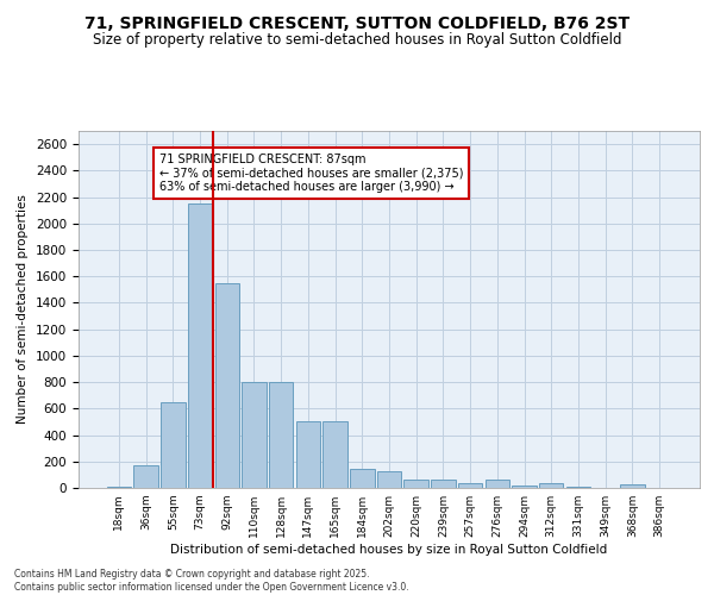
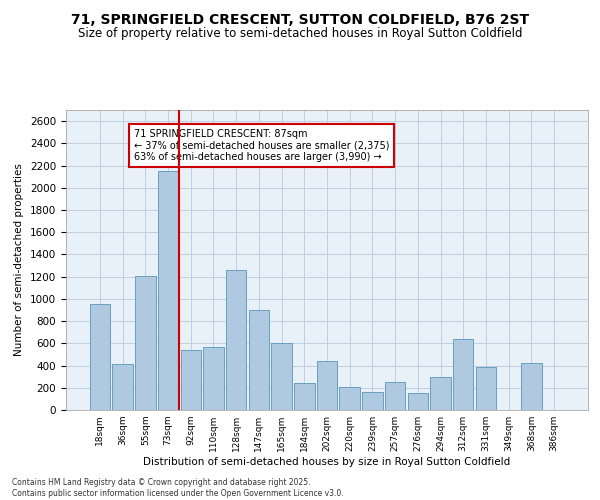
18sqm: 0 -> 950
36sqm: 180 -> 410
55sqm: 650 -> 1210
92sqm: 1550 -> 540
110sqm: 800 -> 570
128sqm: 800 -> 1260
147sqm: 500 -> 900
165sqm: 500 -> 600
184sqm: 140 -> 240
202sqm: 120 -> 440
220sqm: 60 -> 210
239sqm: 60 -> 160
257sqm: 40 -> 250
276sqm: 60 -> 150
294sqm: 20 -> 300
312sqm: 40 -> 640
331sqm: 0 -> 390
368sqm: 30 -> 420
